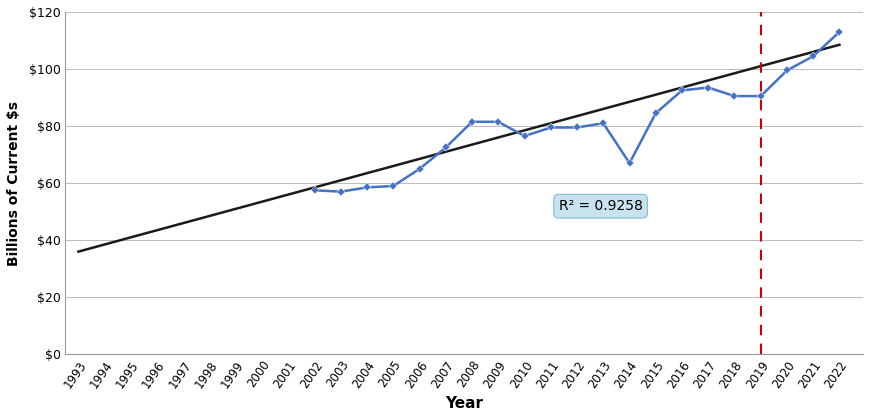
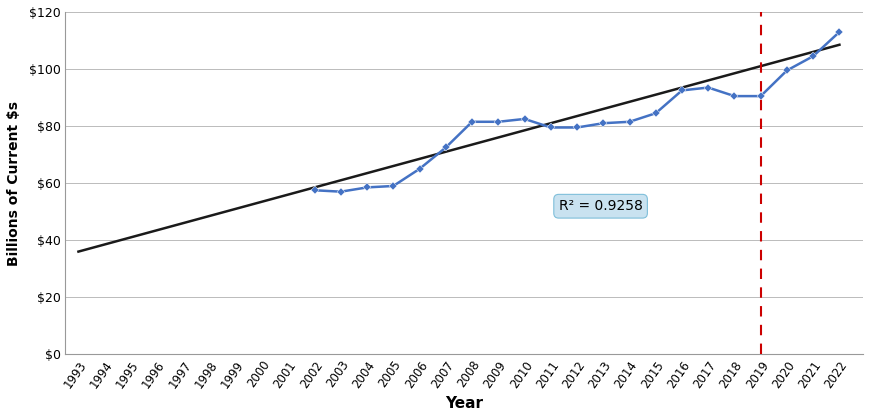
2010: $76.5 -> $82.5
2014: $67.0 -> $81.5
